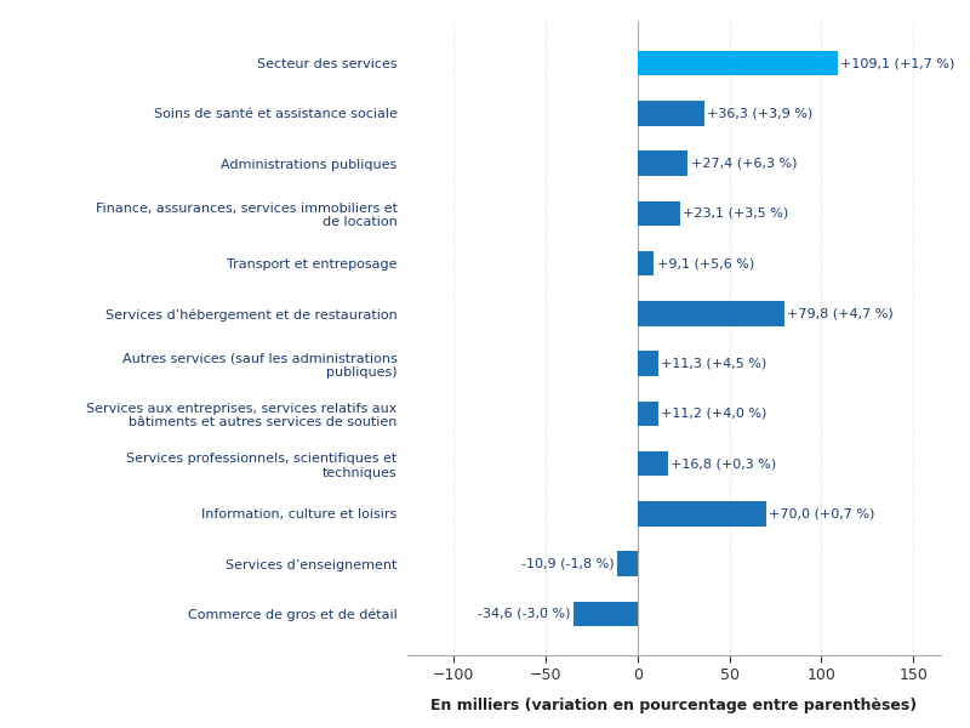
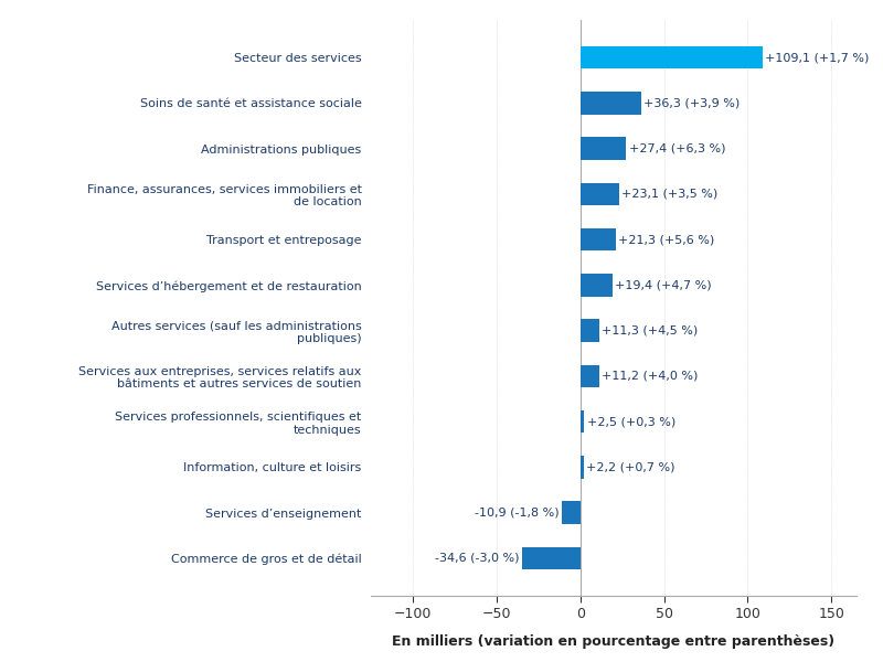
Transport et entreposage: +9,1 -> +21,3
Services d’hébergement et de restauration: +79,8 -> +19,4
Services professionnels, scientifiques et techniques: +16,8 -> +2,5
Information, culture et loisirs: +70,0 -> +2,2
